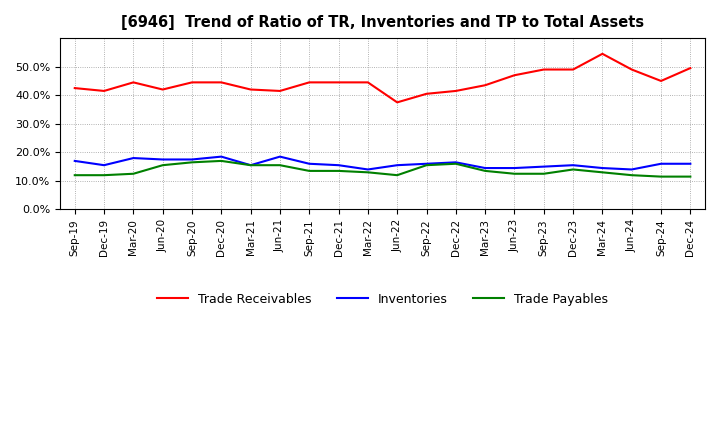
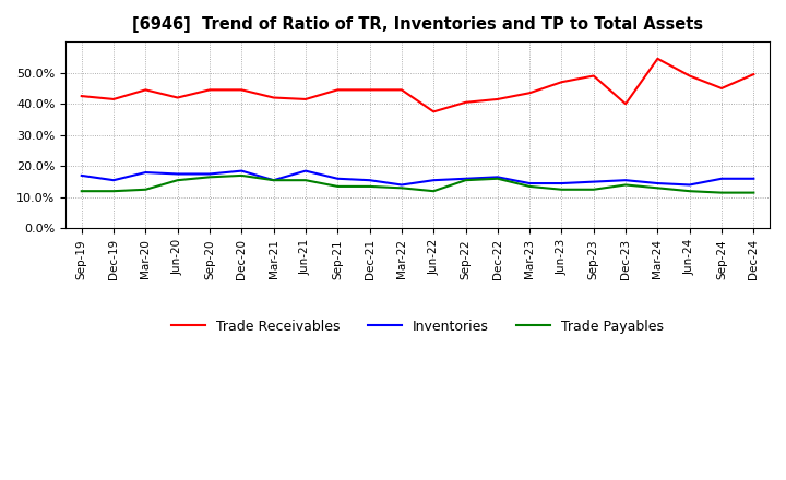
Trade Receivables/Dec-23: 49.0% -> 40.0%
